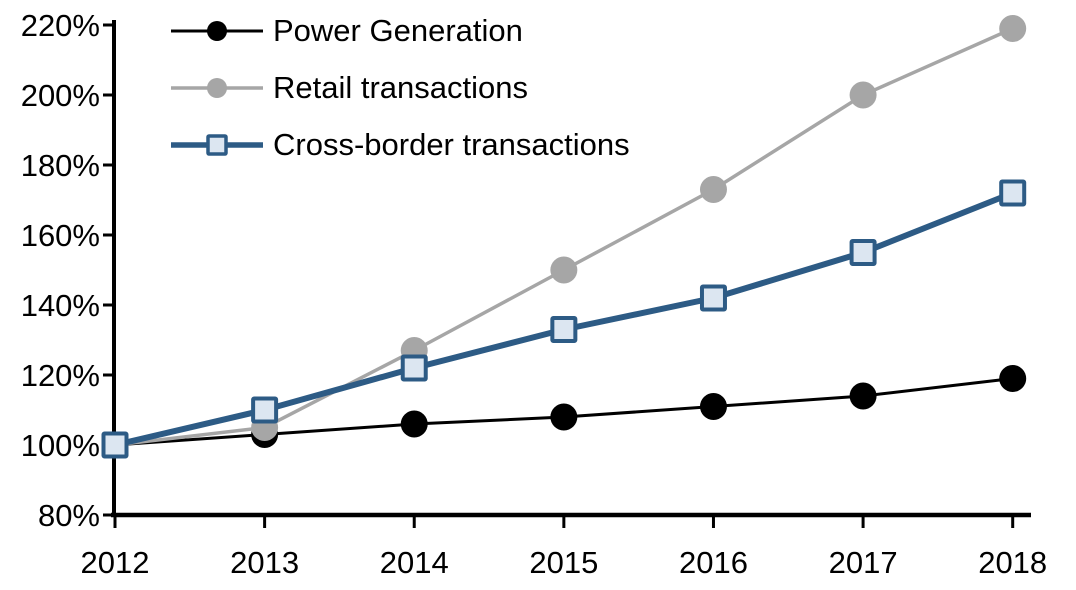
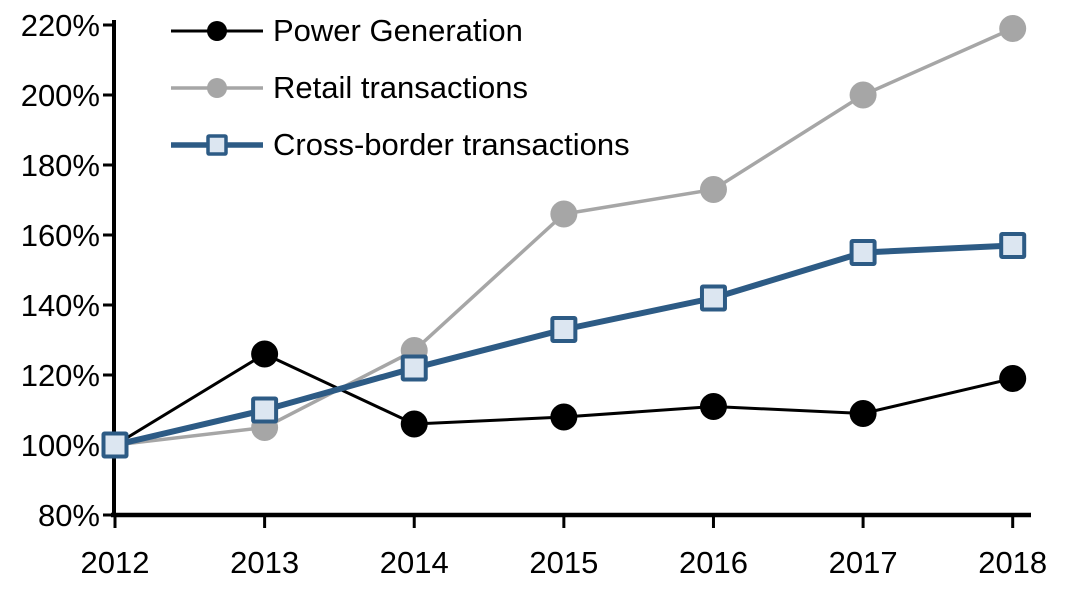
Power Generation/2013: 103% -> 126%
Retail transactions/2015: 150% -> 166%
Power Generation/2017: 114% -> 109%
Cross-border transactions/2018: 172% -> 157%
